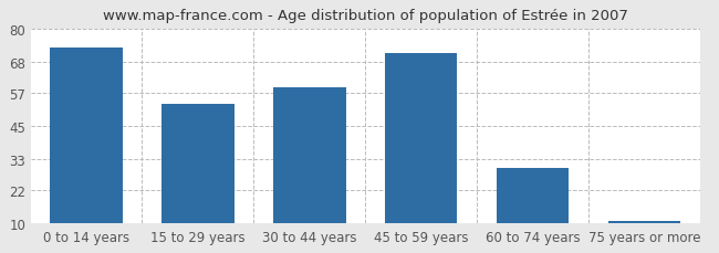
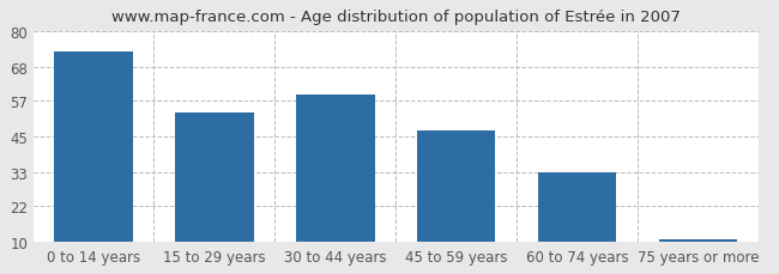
45 to 59 years: 71 -> 47
60 to 74 years: 30 -> 33
